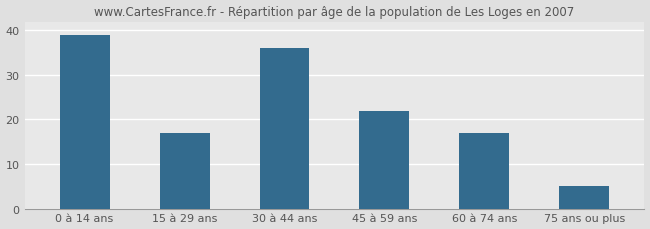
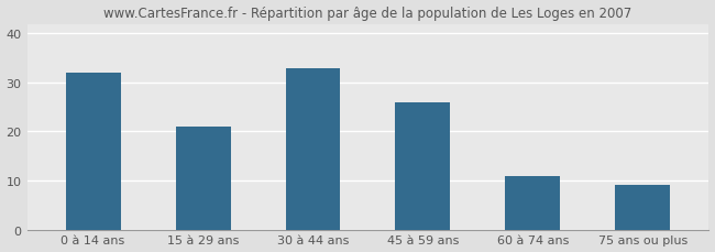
0 à 14 ans: 39 -> 32
15 à 29 ans: 17 -> 21
30 à 44 ans: 36 -> 33
45 à 59 ans: 22 -> 26
60 à 74 ans: 17 -> 11
75 ans ou plus: 5 -> 9
